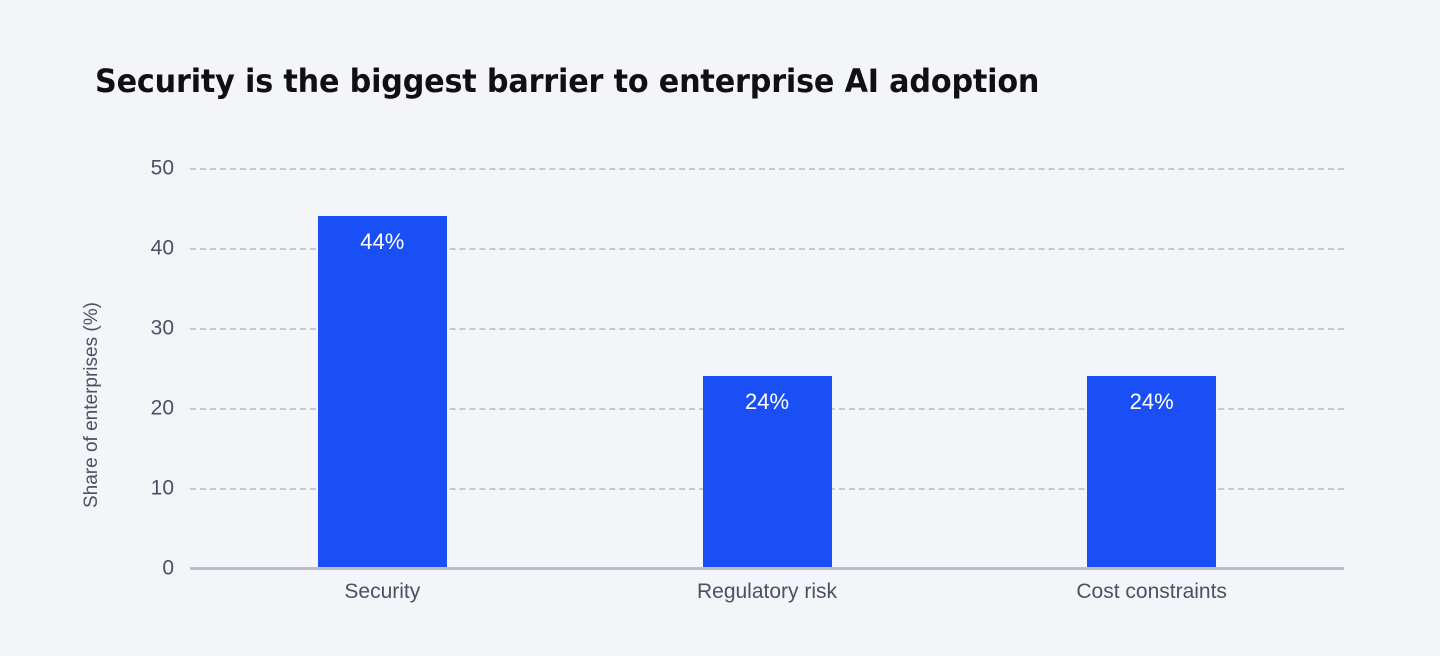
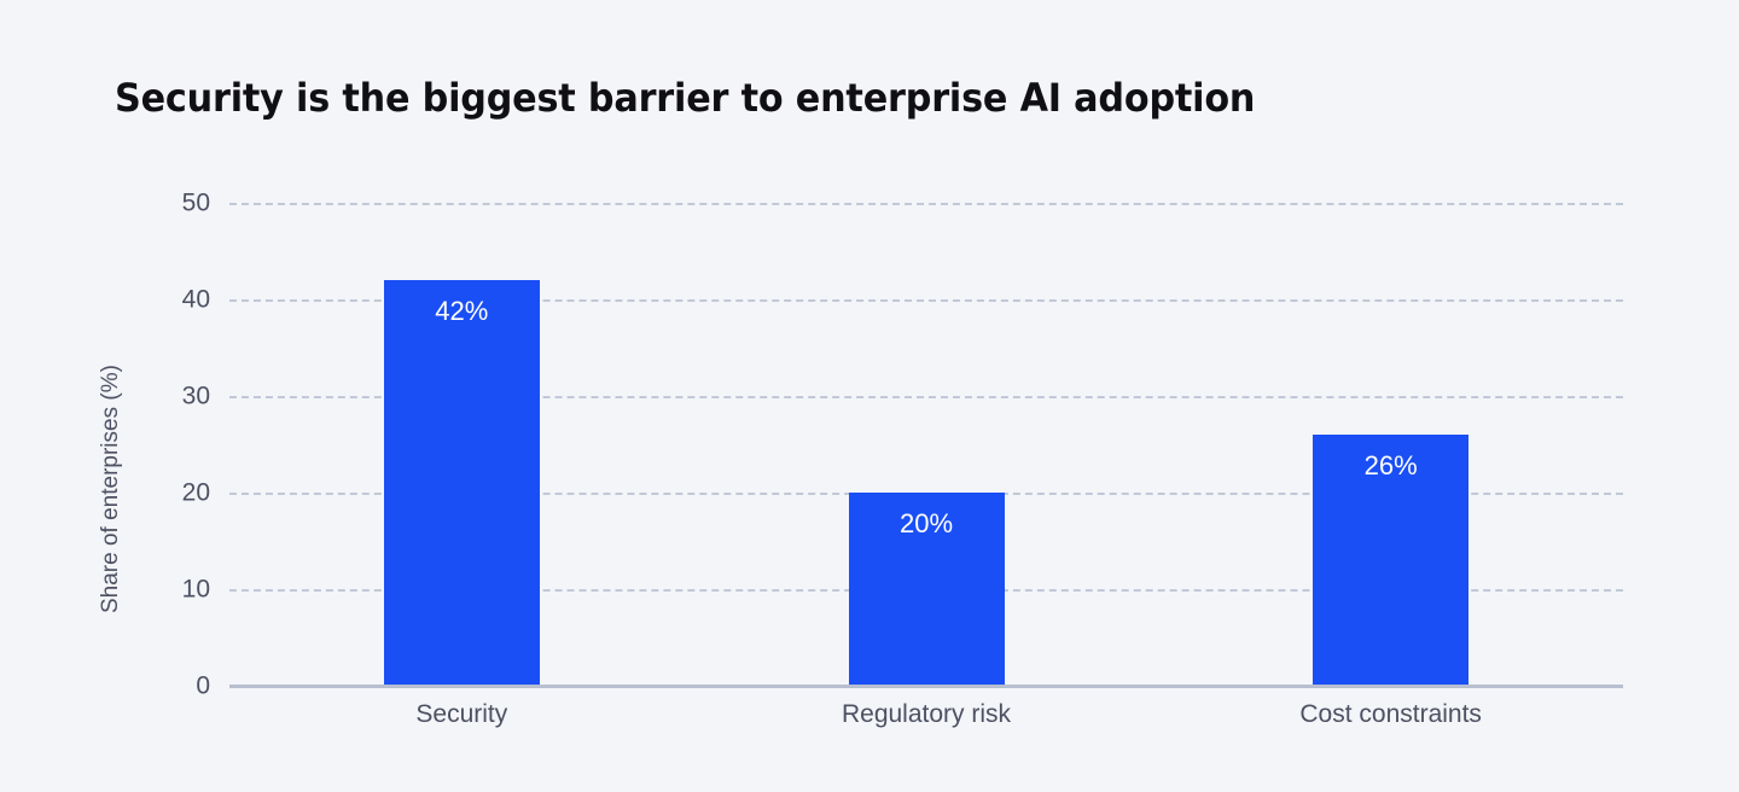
Security: 44% -> 42%
Regulatory risk: 24% -> 20%
Cost constraints: 24% -> 26%
